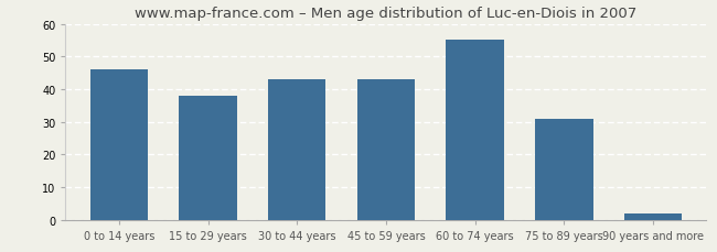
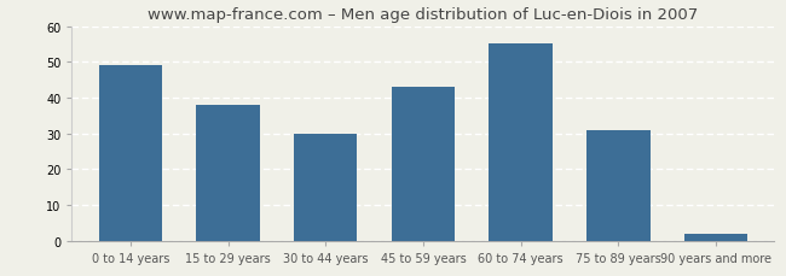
0 to 14 years: 46 -> 49
30 to 44 years: 43 -> 30
